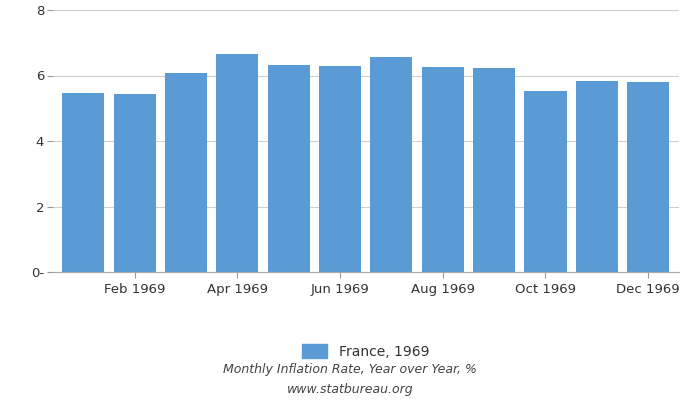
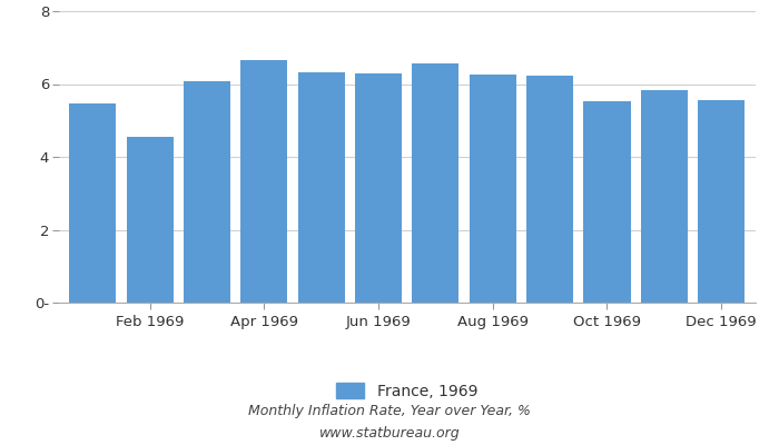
Feb 1969: 5.42 -> 4.55
Dec 1969: 5.80 -> 5.55
